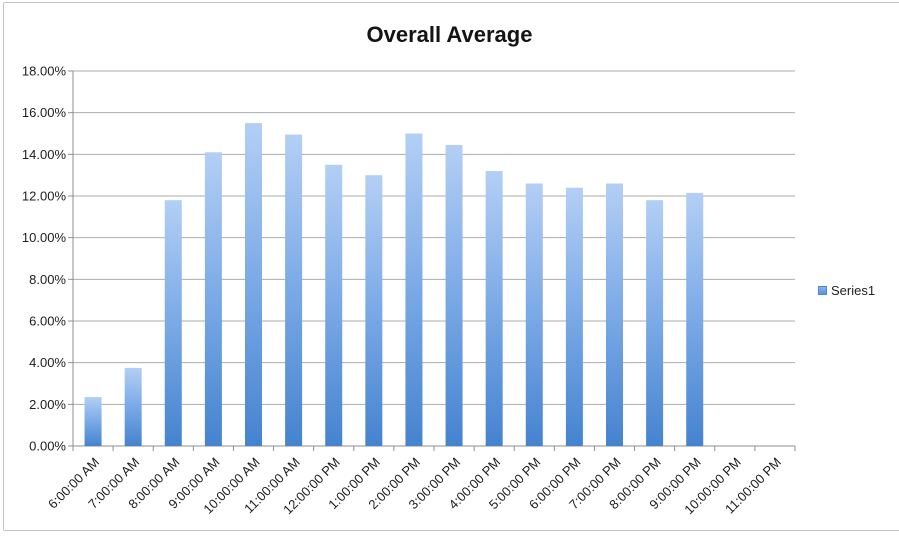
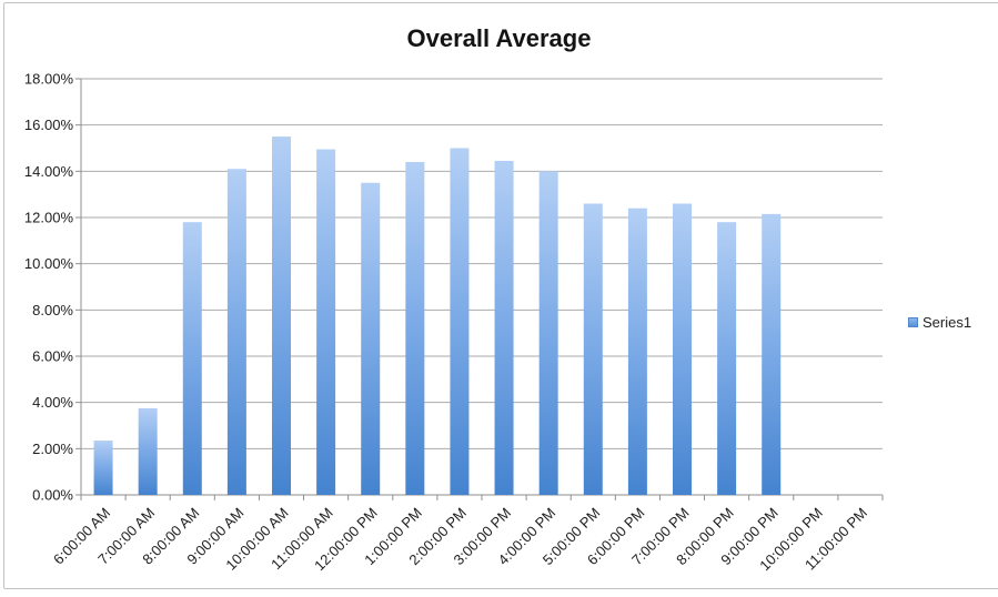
1:00:00 PM: 13.0% -> 14.4%
4:00:00 PM: 13.2% -> 14.0%
